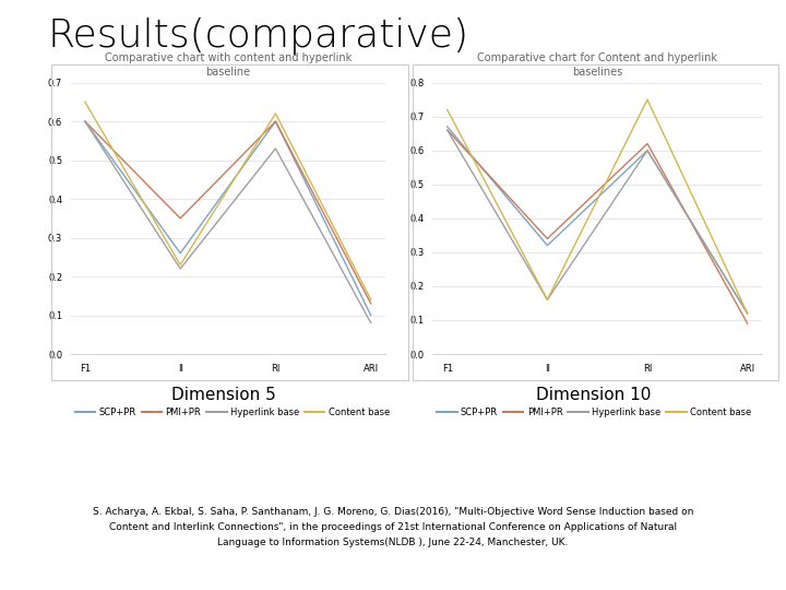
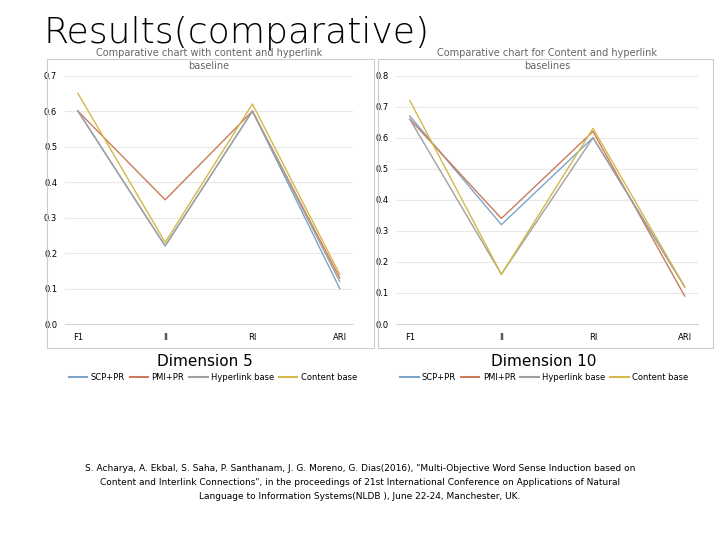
Comparative chart with content and hyperlink baseline/SCP+PR/II: 0.26 -> 0.22
Comparative chart with content and hyperlink baseline/Hyperlink base/RI: 0.53 -> 0.60
Comparative chart with content and hyperlink baseline/Hyperlink base/ARI: 0.08 -> 0.12
Comparative chart for Content and hyperlink baselines/Content base/RI: 0.75 -> 0.63
